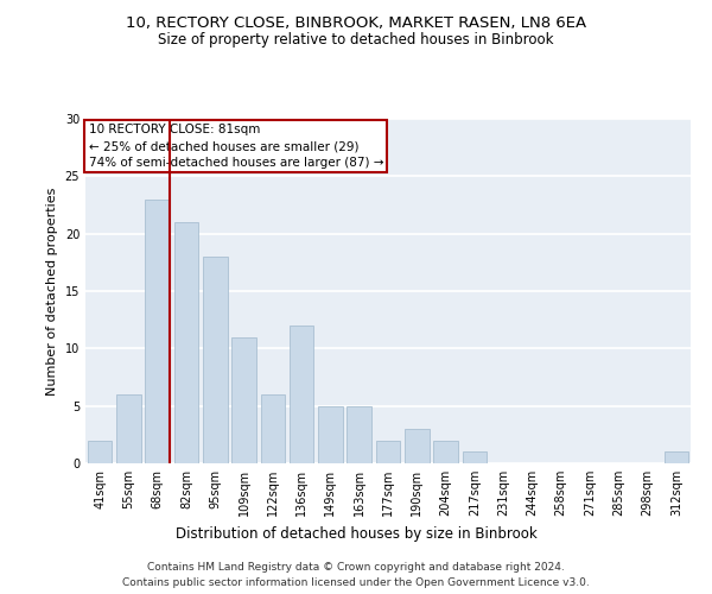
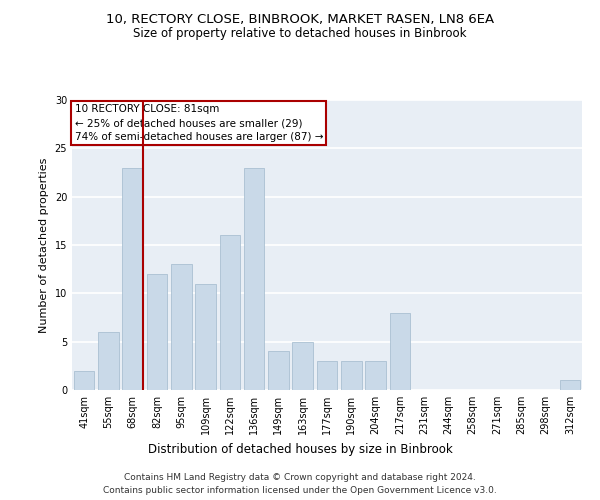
82sqm: 21 -> 12
95sqm: 18 -> 13
122sqm: 6 -> 16
136sqm: 12 -> 23
149sqm: 5 -> 4
177sqm: 2 -> 3
204sqm: 2 -> 3
217sqm: 1 -> 8
